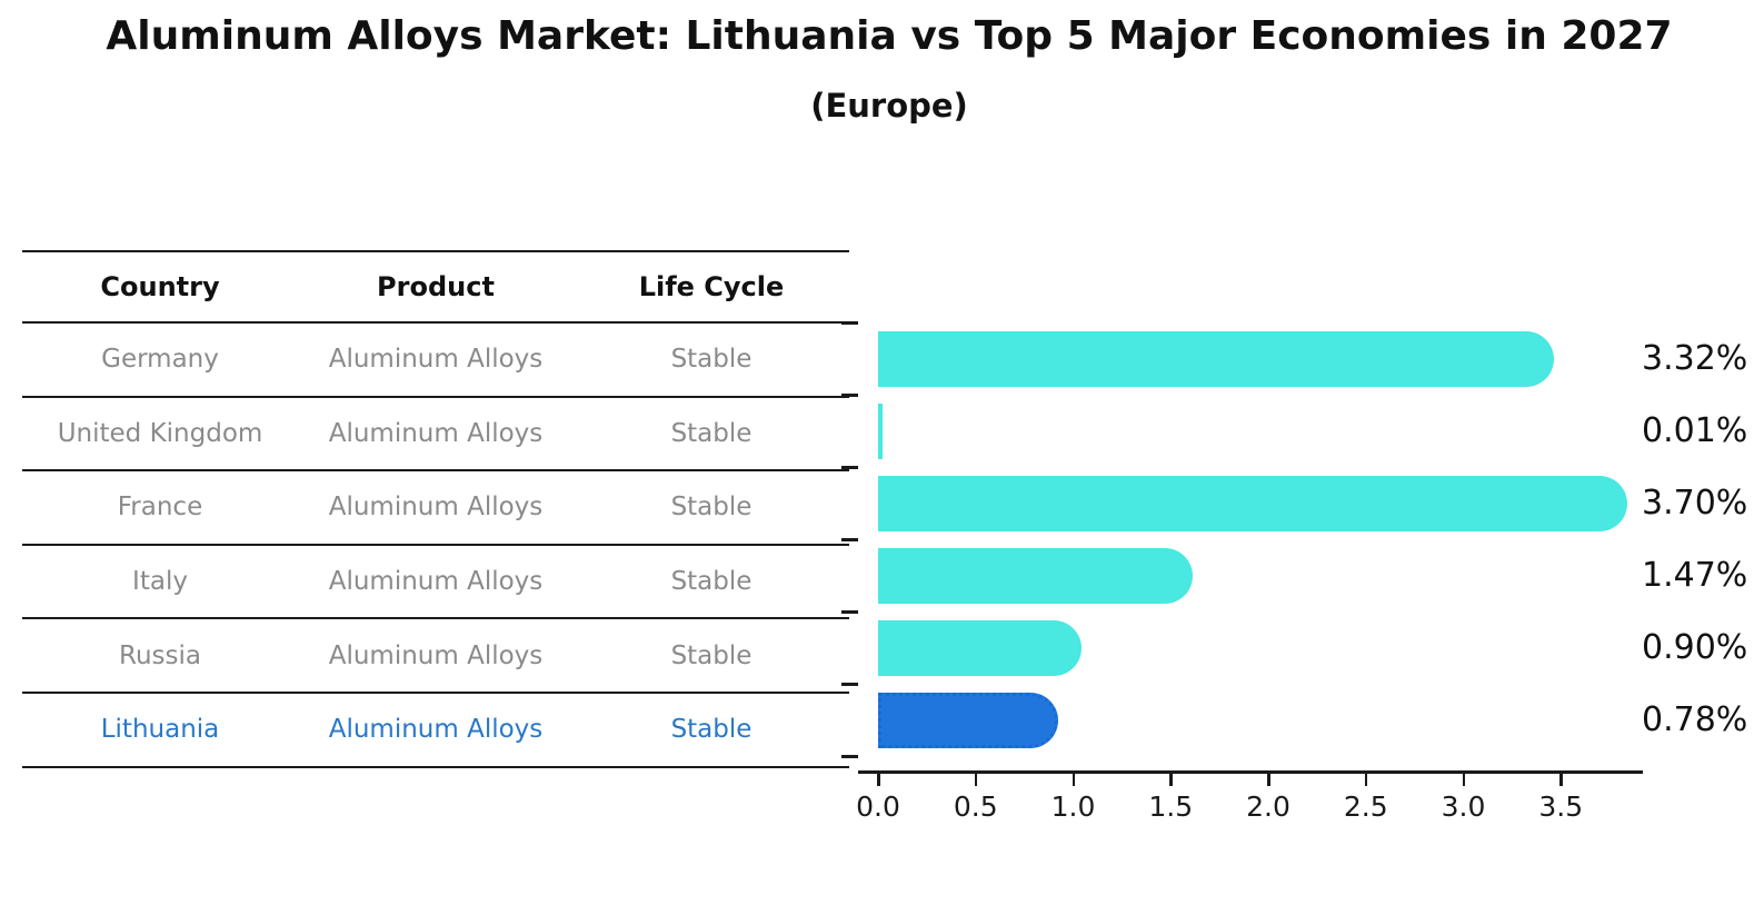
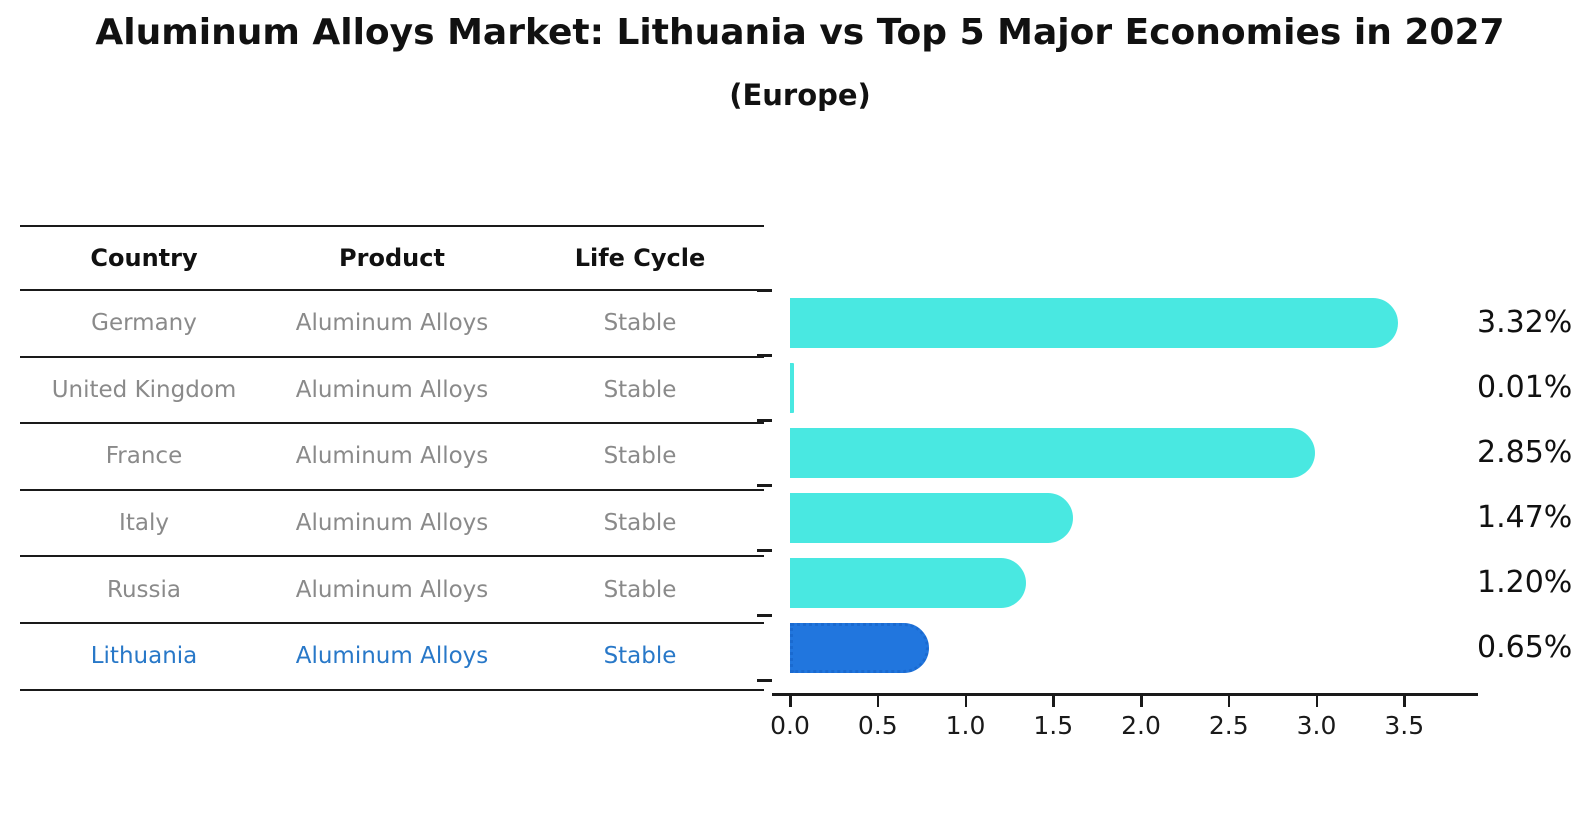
France: 3.70% -> 2.85%
Russia: 0.90% -> 1.20%
Lithuania: 0.78% -> 0.65%
